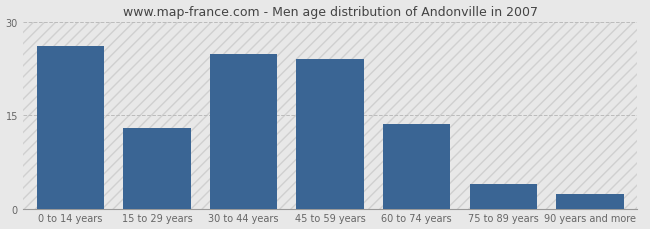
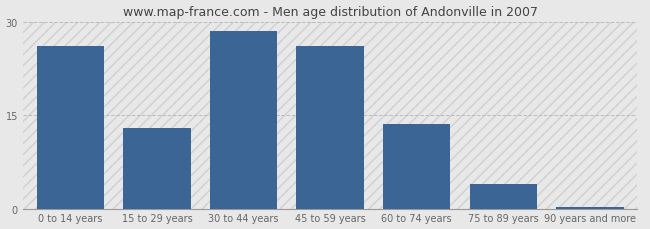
30 to 44 years: 24.8 -> 28.5
45 to 59 years: 24.0 -> 26.0
90 years and more: 2.4 -> 0.3
